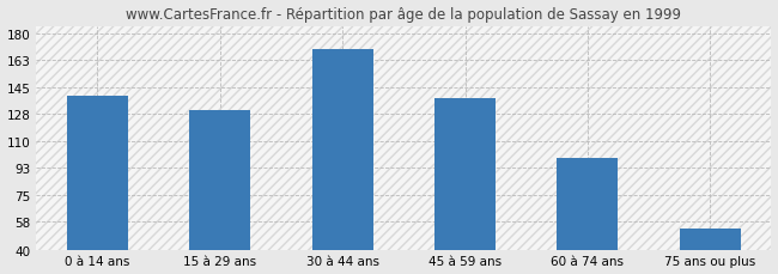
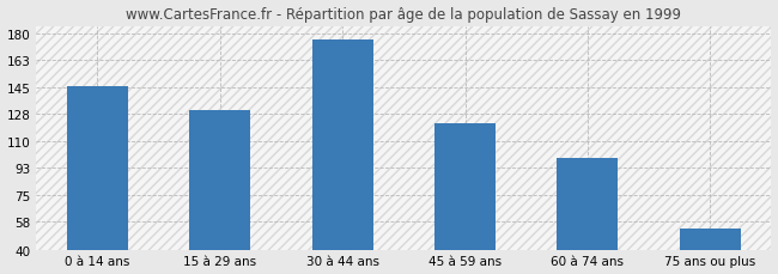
0 à 14 ans: 140 -> 146
30 à 44 ans: 170 -> 176
45 à 59 ans: 138 -> 122
